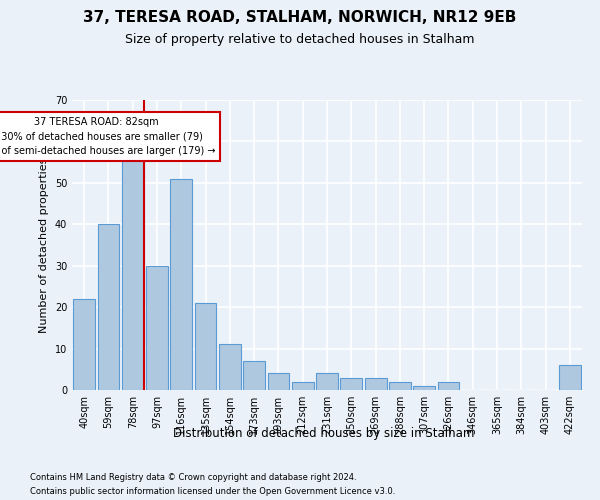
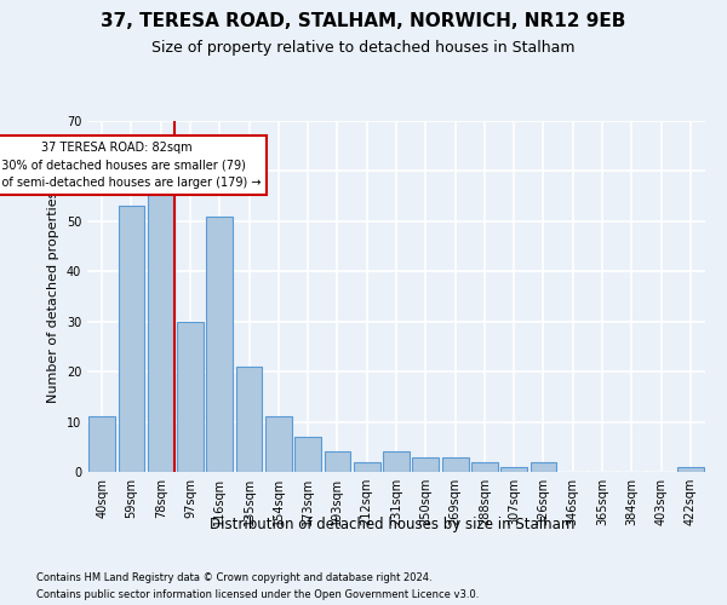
40sqm: 22 -> 11
59sqm: 40 -> 53
422sqm: 6 -> 1
